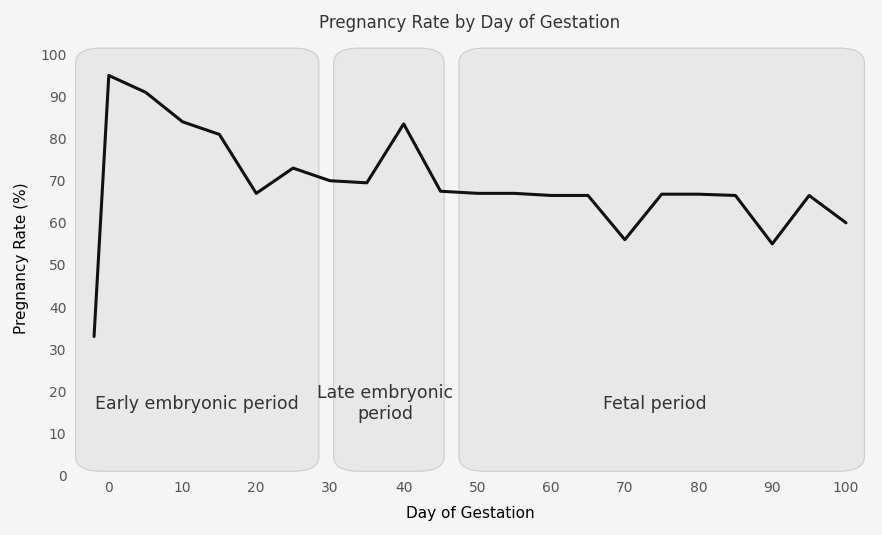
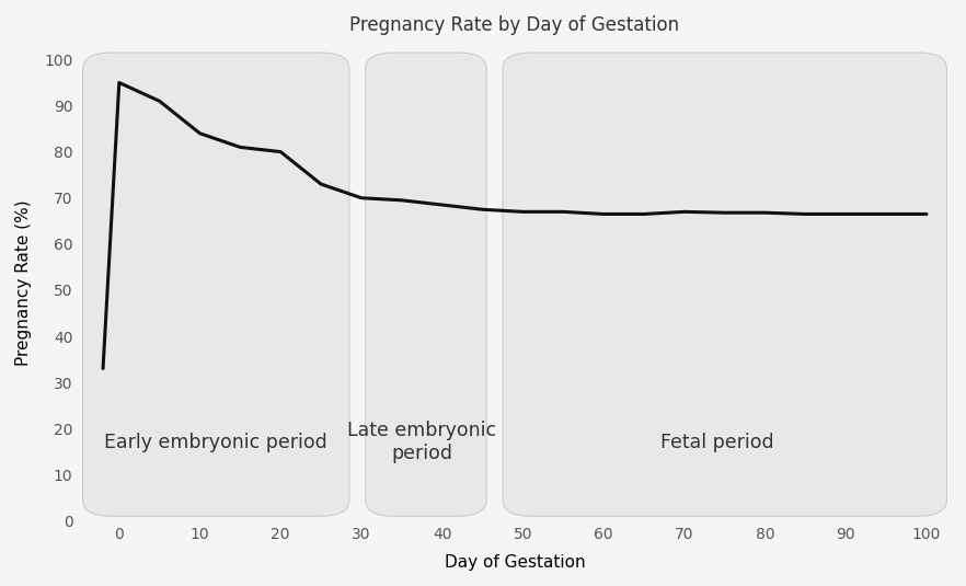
20: 67.0 -> 80.0
40: 83.5 -> 68.5
70: 56.0 -> 67.0
90: 55.0 -> 66.5
100: 60.0 -> 66.5
